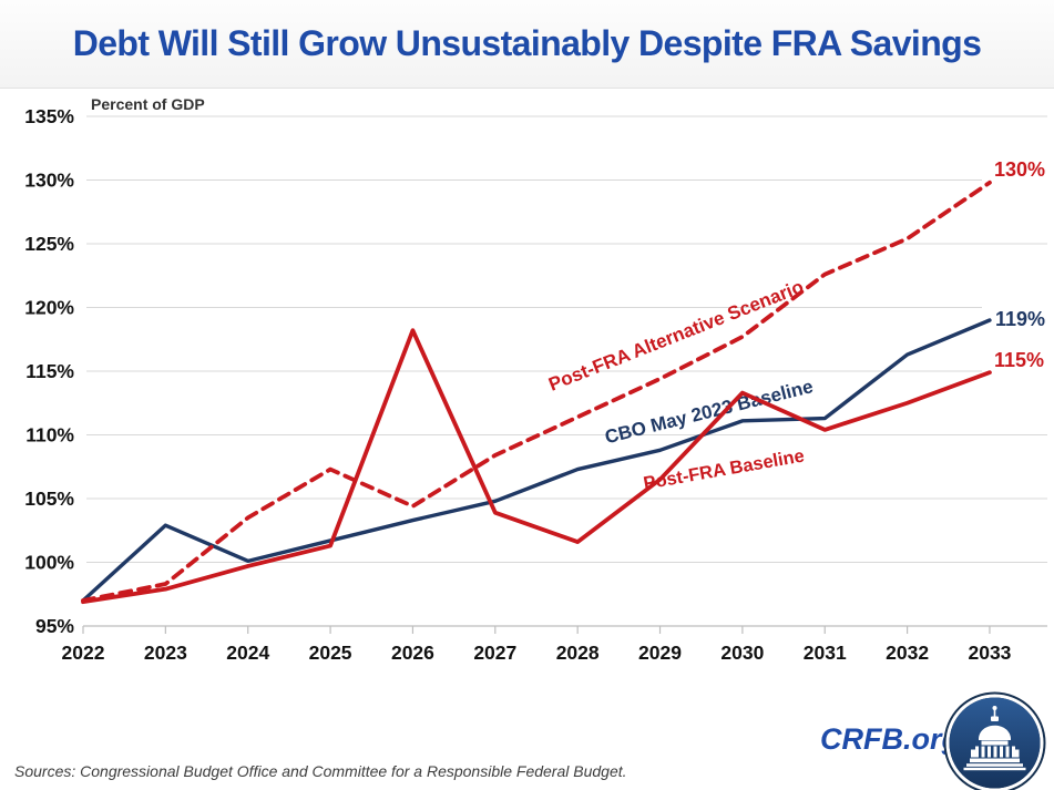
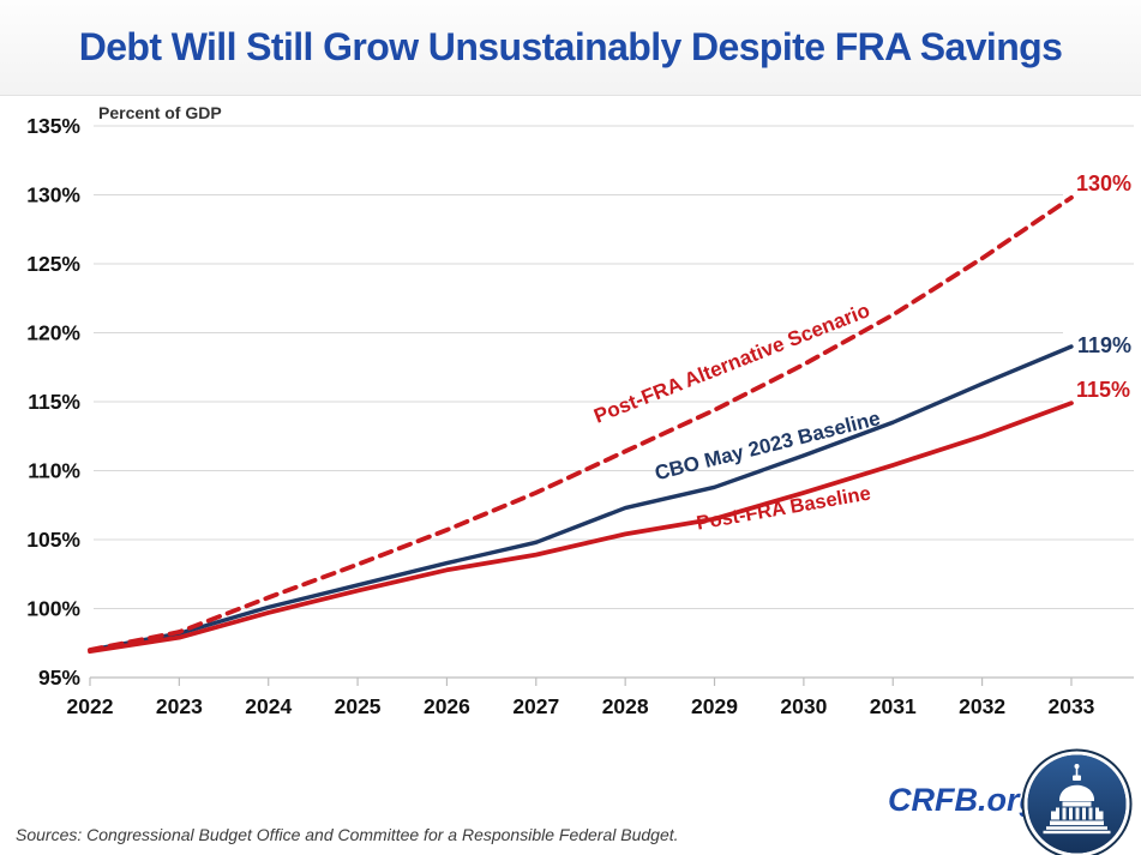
CBO May 2023 Baseline/2023: 102.9% -> 98.2%
Post-FRA Alternative Scenario/2024: 103.5% -> 100.8%
Post-FRA Alternative Scenario/2025: 107.3% -> 103.2%
Post-FRA Alternative Scenario/2026: 104.4% -> 105.7%
Post-FRA Baseline/2026: 118.2% -> 102.8%
Post-FRA Baseline/2028: 101.6% -> 105.4%
Post-FRA Baseline/2030: 113.3% -> 108.4%
Post-FRA Alternative Scenario/2031: 122.6% -> 121.3%
CBO May 2023 Baseline/2031: 111.3% -> 113.5%
